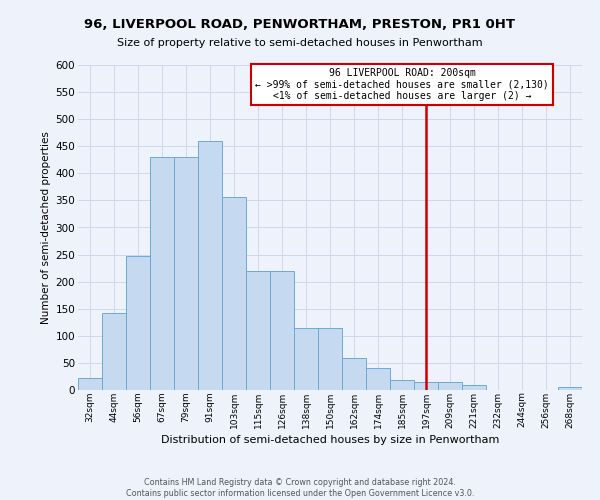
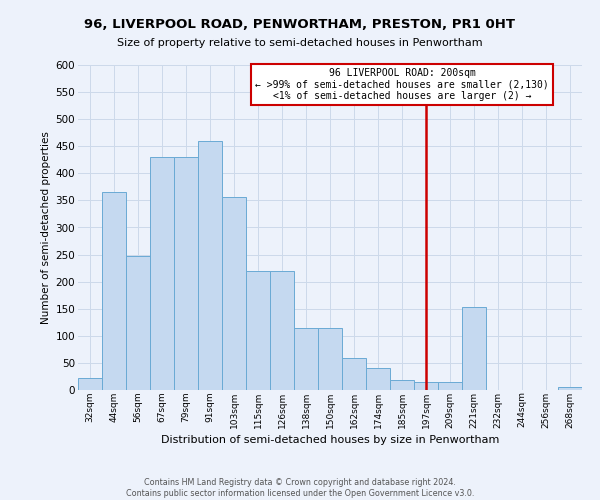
44sqm: 143 -> 366
221sqm: 10 -> 154
